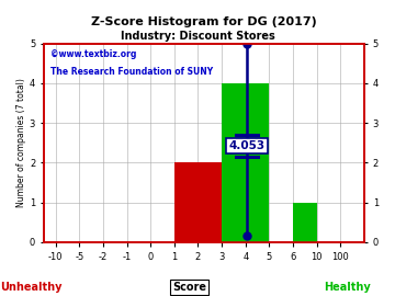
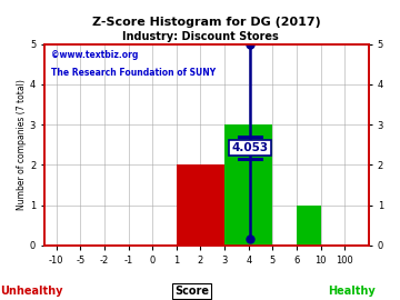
4: 4 -> 3
